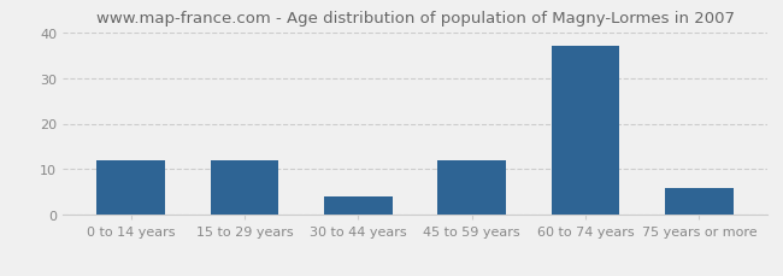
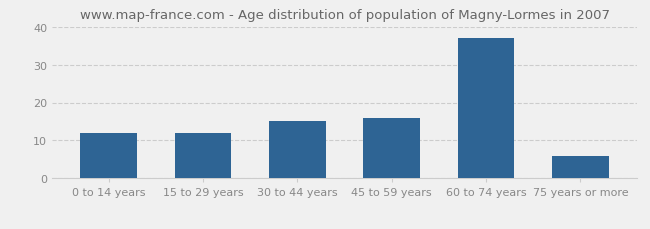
30 to 44 years: 4 -> 15
45 to 59 years: 12 -> 16
